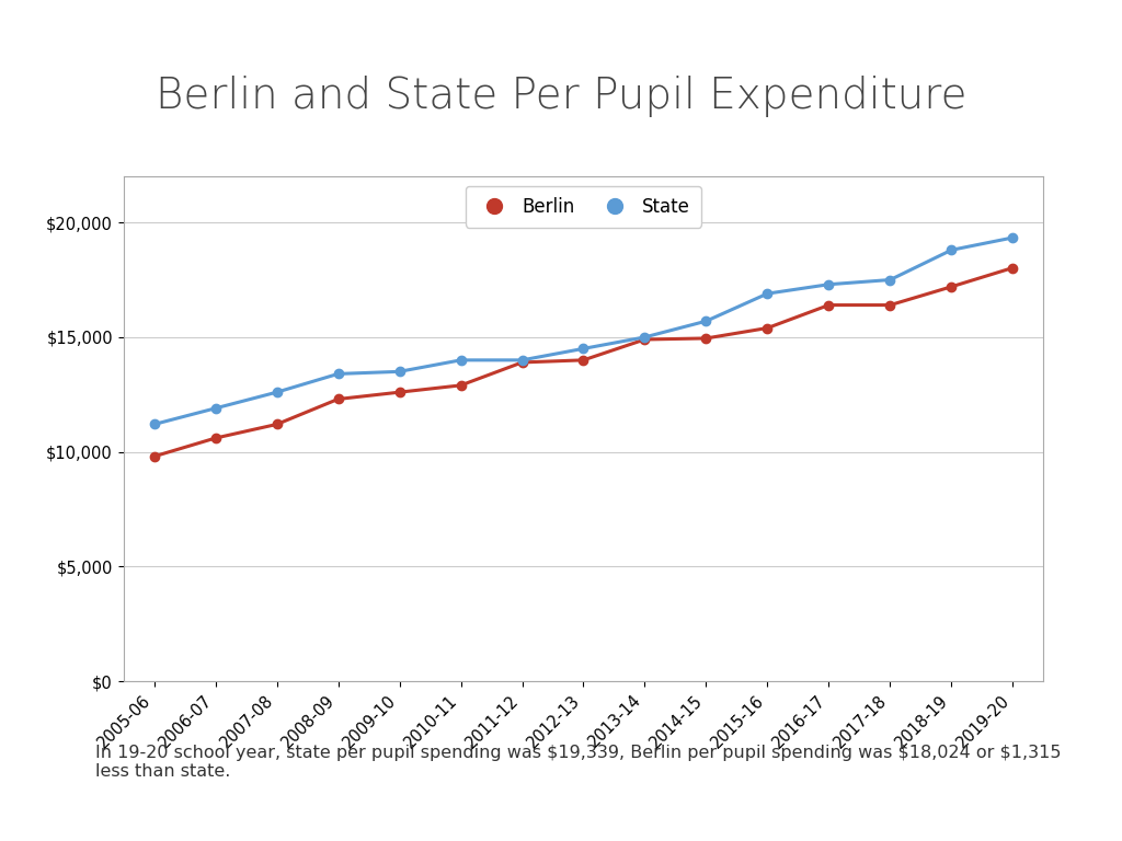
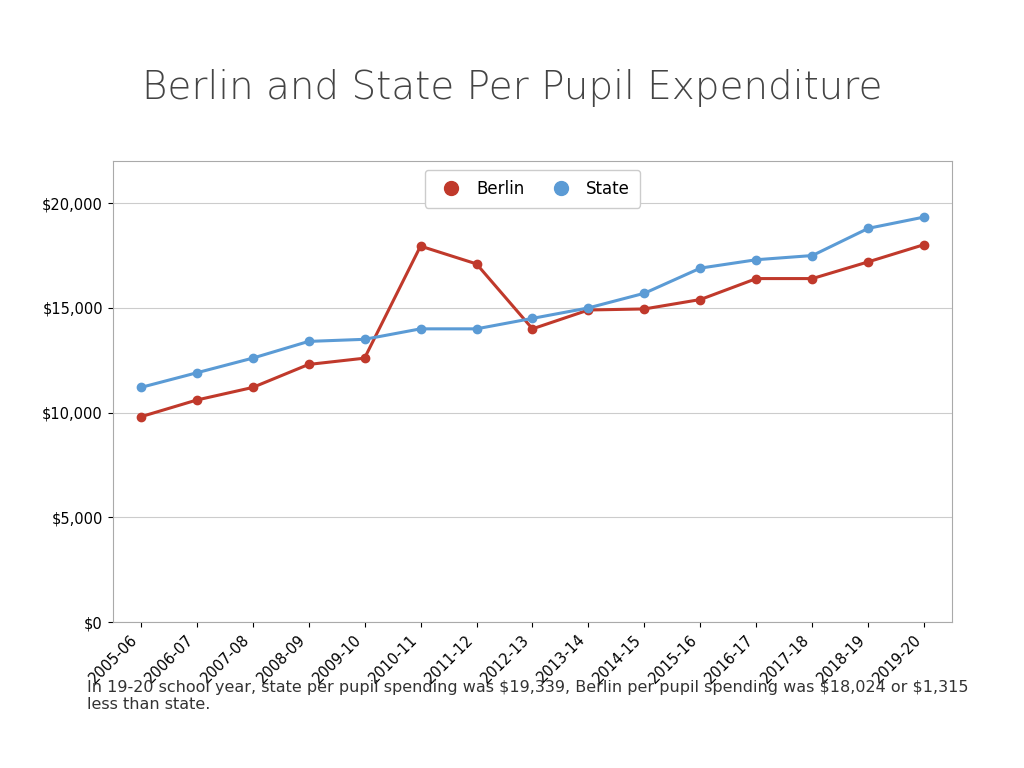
Berlin/2010-11: $12,900 -> $17,950
Berlin/2011-12: $13,900 -> $17,100
